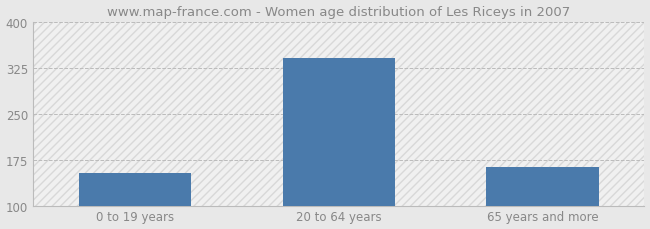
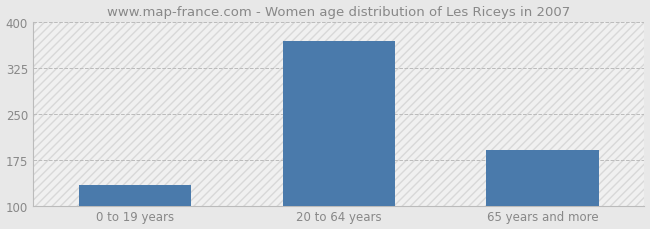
0 to 19 years: 153 -> 134
20 to 64 years: 341 -> 368
65 years and more: 163 -> 190
